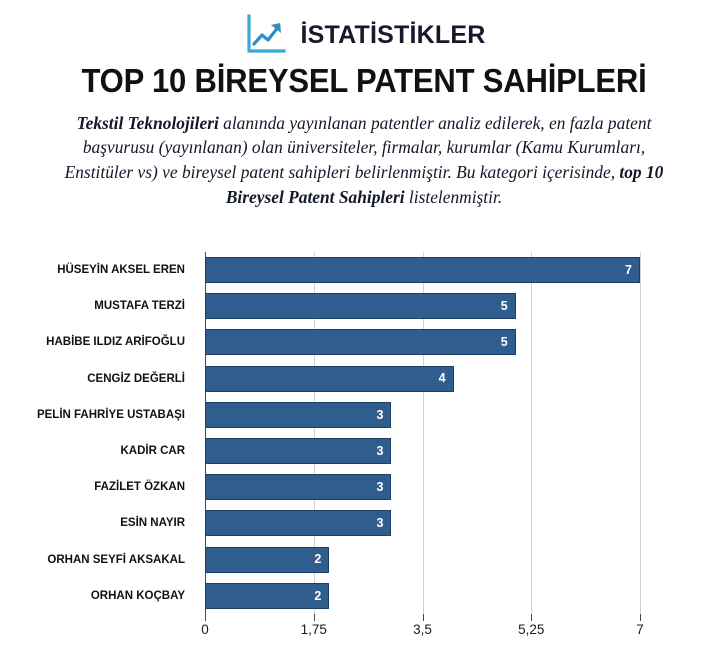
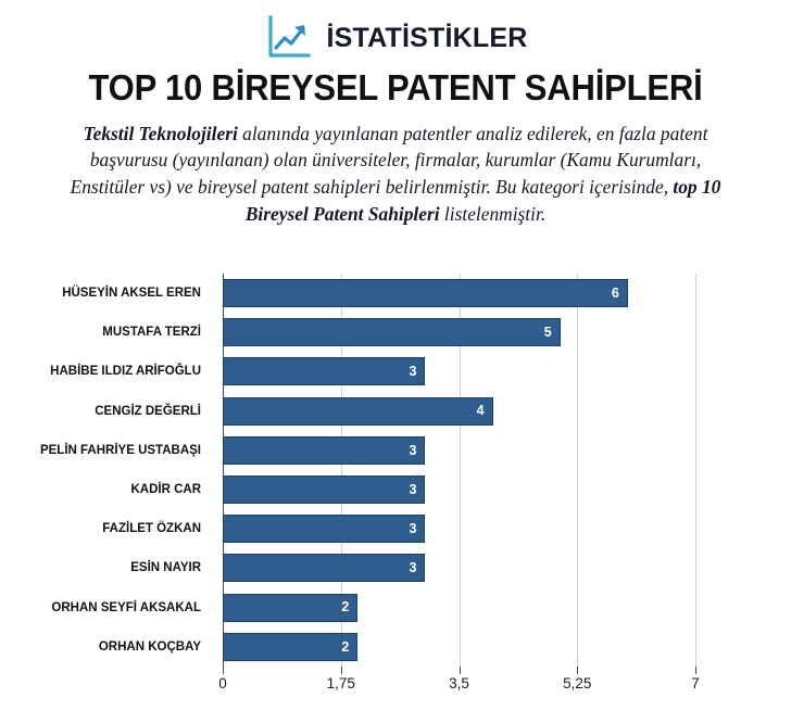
HÜSEYİN AKSEL EREN: 7 -> 6
HABİBE ILDIZ ARİFOĞLU: 5 -> 3
